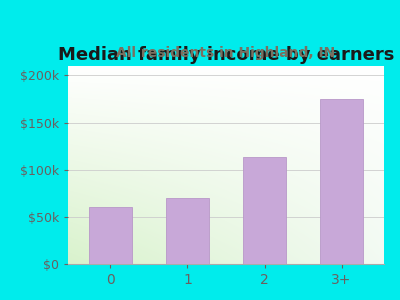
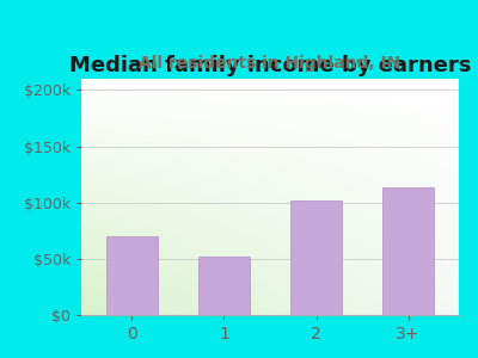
0: $60k -> $70k
1: $70k -> $52k
2: $113k -> $102k
3+: $175k -> $114k
